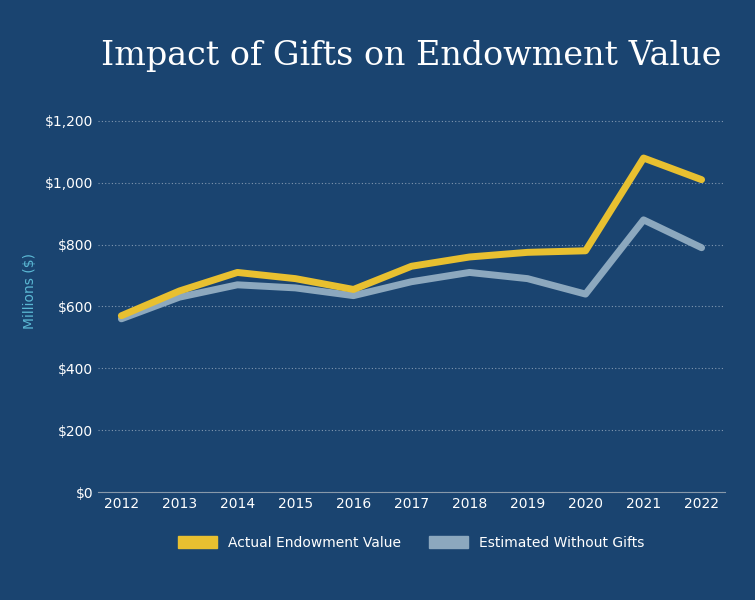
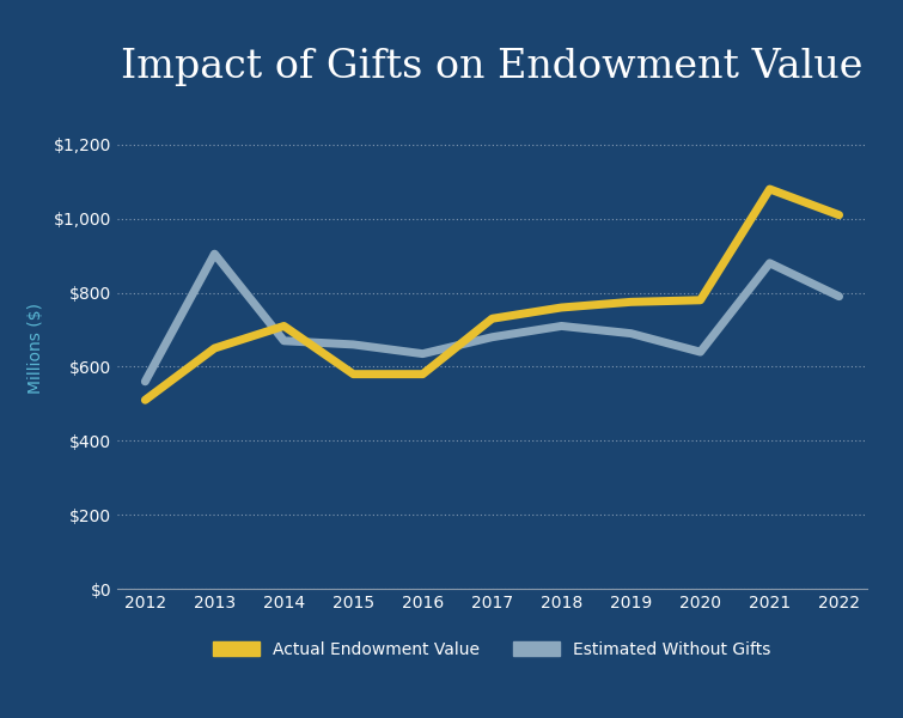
Actual Endowment Value/2012: $570 -> $510
Estimated Without Gifts/2013: $630 -> $905
Actual Endowment Value/2015: $690 -> $580
Actual Endowment Value/2016: $655 -> $580
